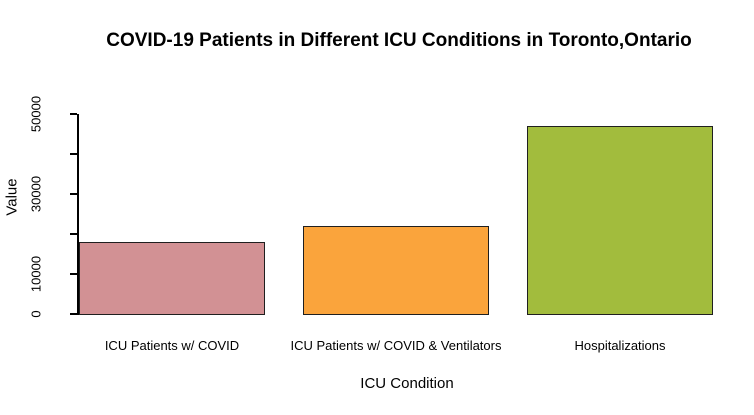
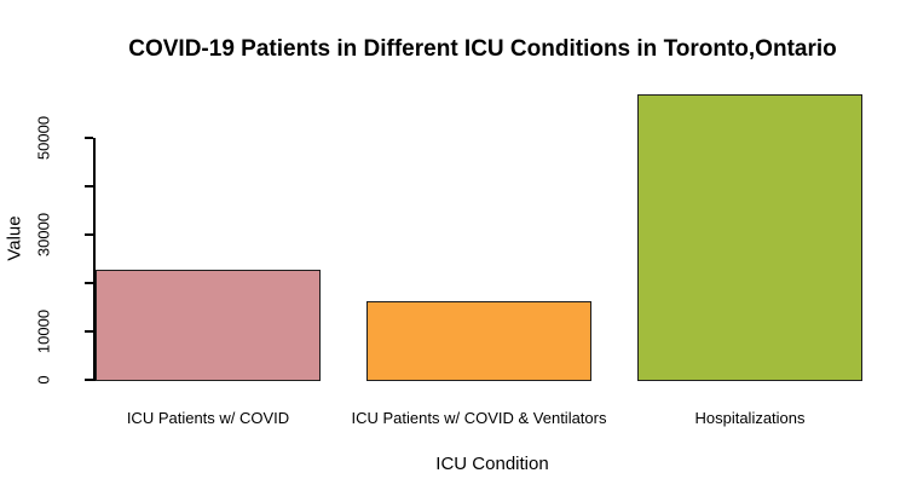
ICU Patients w/ COVID: 18000 -> 23000
ICU Patients w/ COVID & Ventilators: 22000 -> 16000
Hospitalizations: 47000 -> 59000
